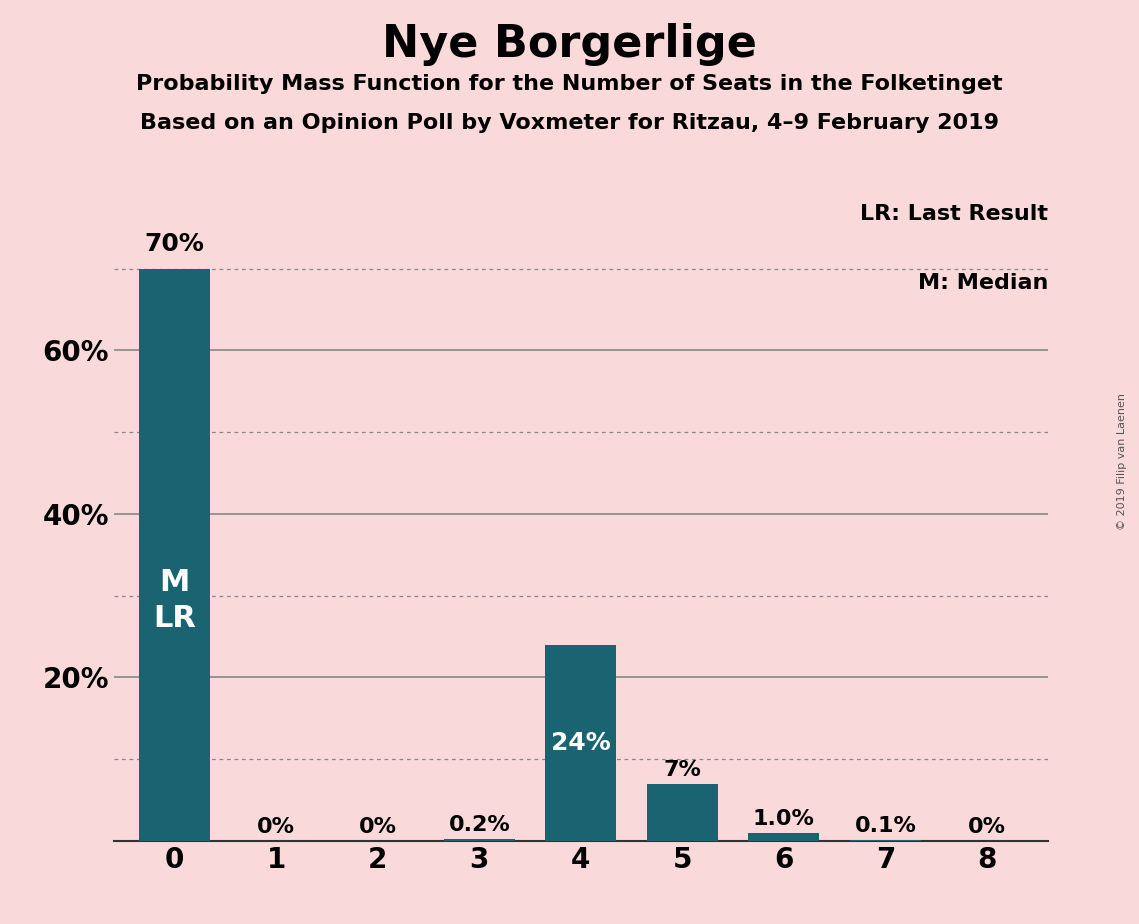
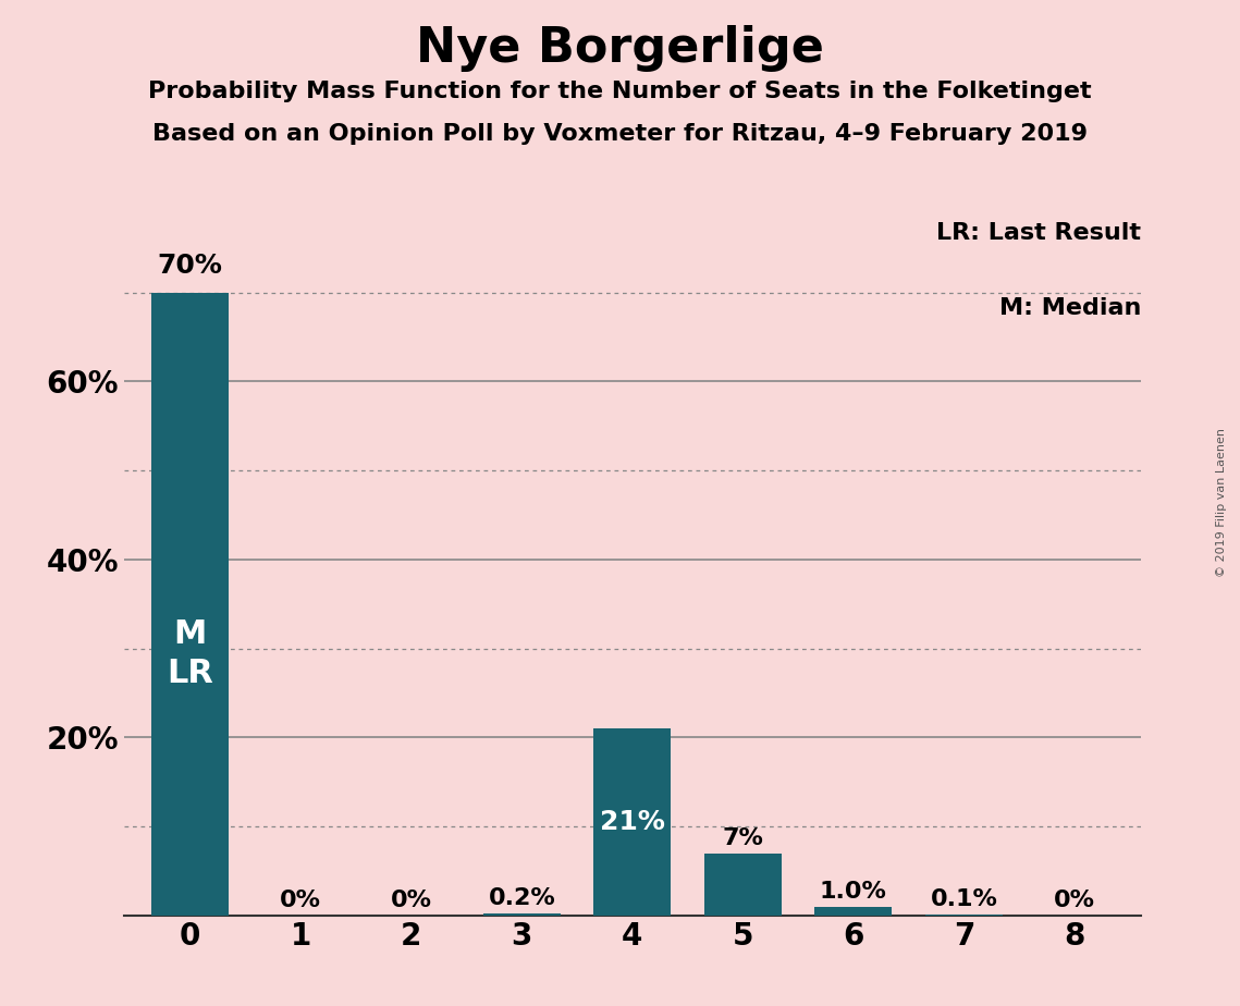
4: 24% -> 21%
